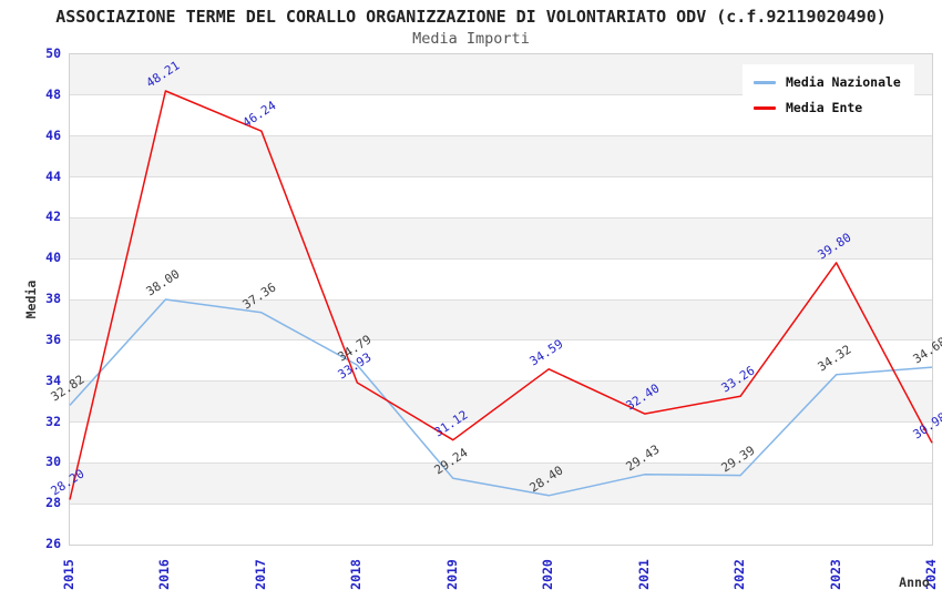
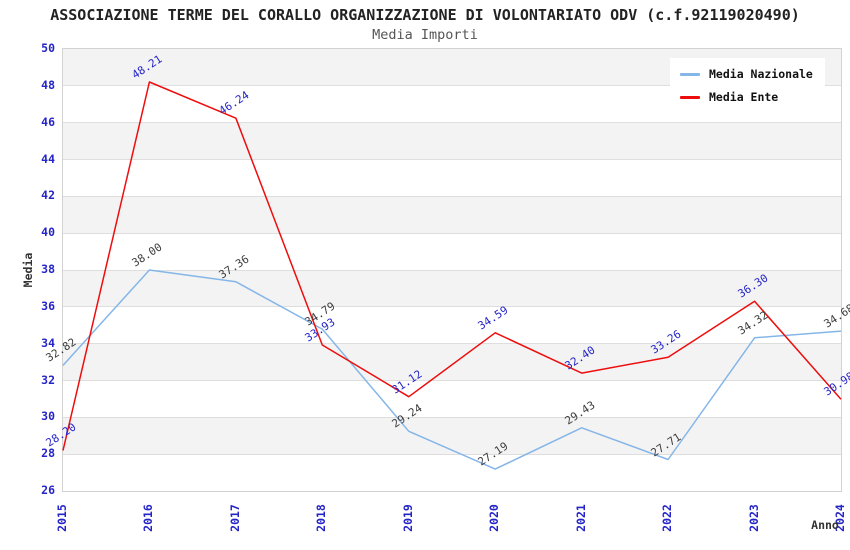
Media Nazionale/2020: 28.40 -> 27.19
Media Nazionale/2022: 29.39 -> 27.71
Media Ente/2023: 39.80 -> 36.30
